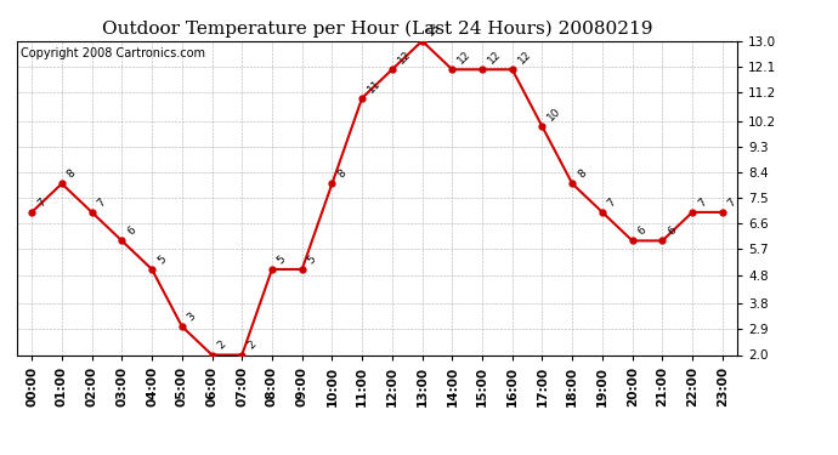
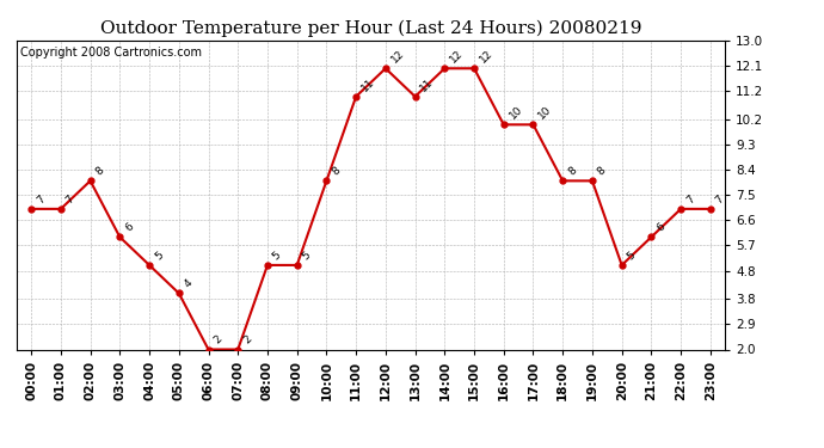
01:00: 8 -> 7
02:00: 7 -> 8
05:00: 3 -> 4
13:00: 13 -> 11
16:00: 12 -> 10
19:00: 7 -> 8
20:00: 6 -> 5
